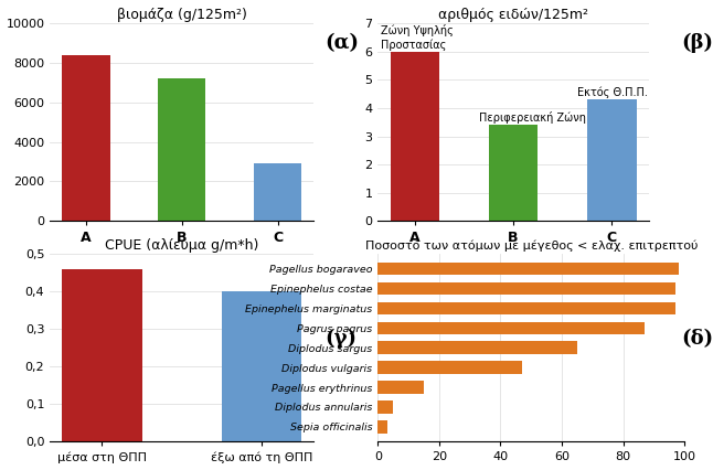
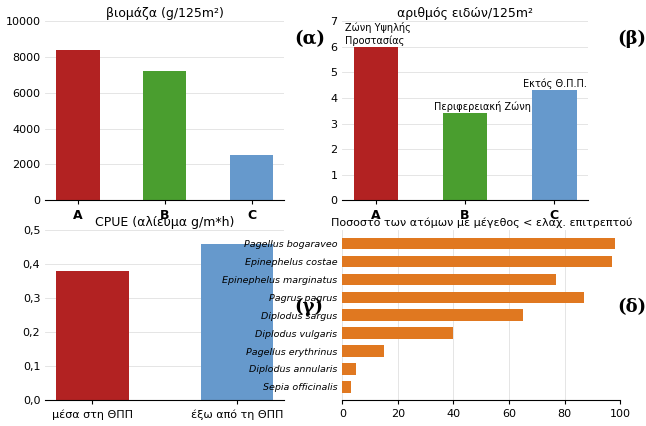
βιομάζα (g/125m²)/C: 2900 -> 2500
CPUE (αλίευμα g/m*h)/μέσα στη ΘΠΠ: 0,46 -> 0,38
CPUE (αλίευμα g/m*h)/έξω από τη ΘΠΠ: 0,40 -> 0,46
Ποσοστό των ατόμων με μέγεθος < ελαχ. επιτρεπτού/Epinephelus marginatus: 97 -> 77
Ποσοστό των ατόμων με μέγεθος < ελαχ. επιτρεπτού/Diplodus vulgaris: 47 -> 40
